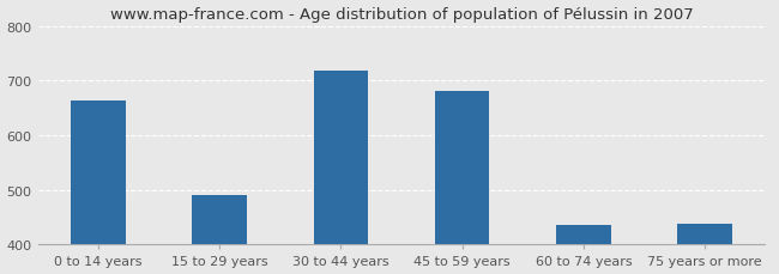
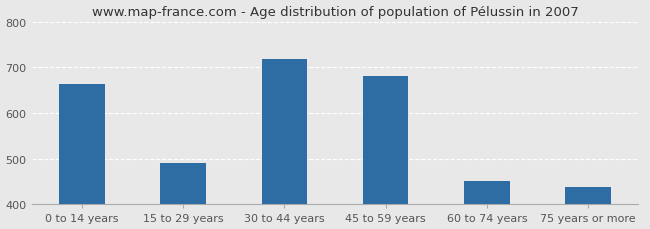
60 to 74 years: 435 -> 452
